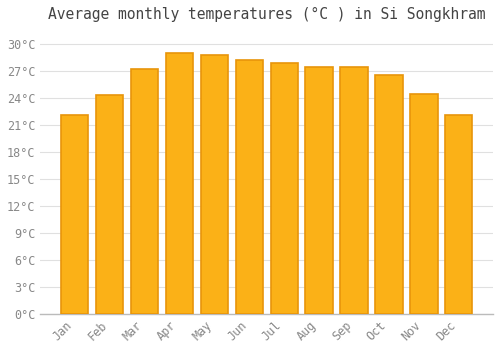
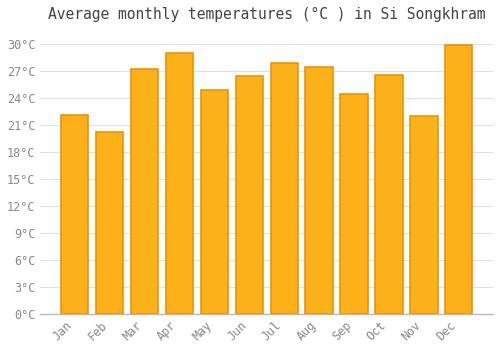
Feb: 24.3°C -> 20.2°C
May: 28.7°C -> 24.8°C
Jun: 28.2°C -> 26.4°C
Sep: 27.4°C -> 24.4°C
Nov: 24.4°C -> 22.0°C
Dec: 22.1°C -> 29.8°C
